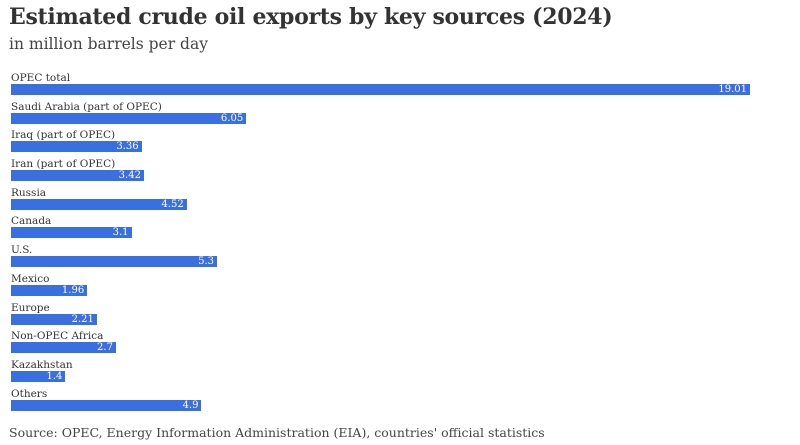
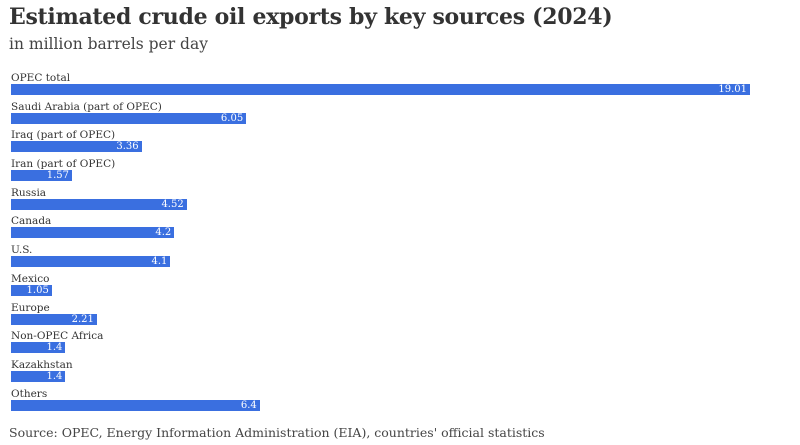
Iran (part of OPEC): 3.42 -> 1.57
Canada: 3.1 -> 4.2
U.S.: 5.3 -> 4.1
Mexico: 1.96 -> 1.05
Non-OPEC Africa: 2.7 -> 1.4
Others: 4.9 -> 6.4
